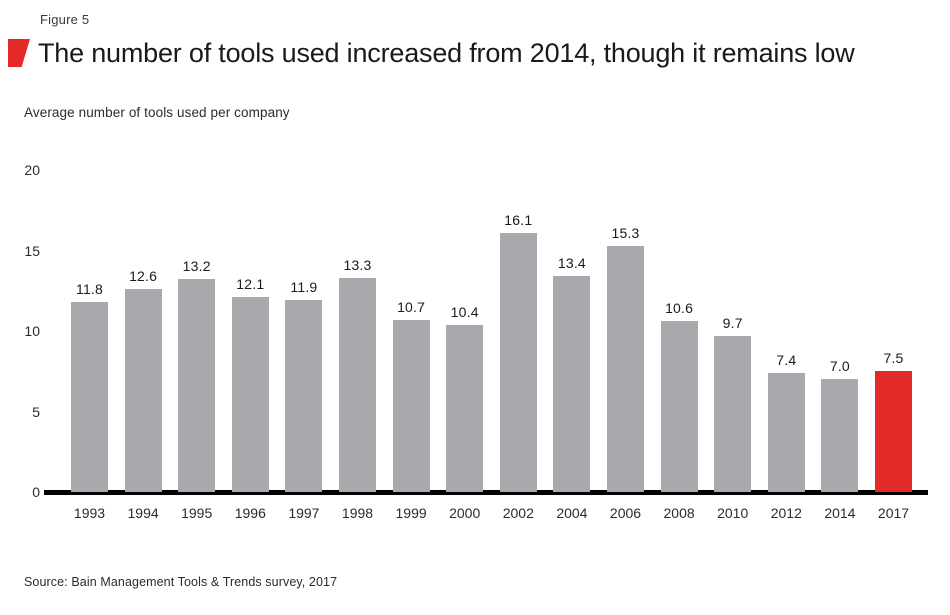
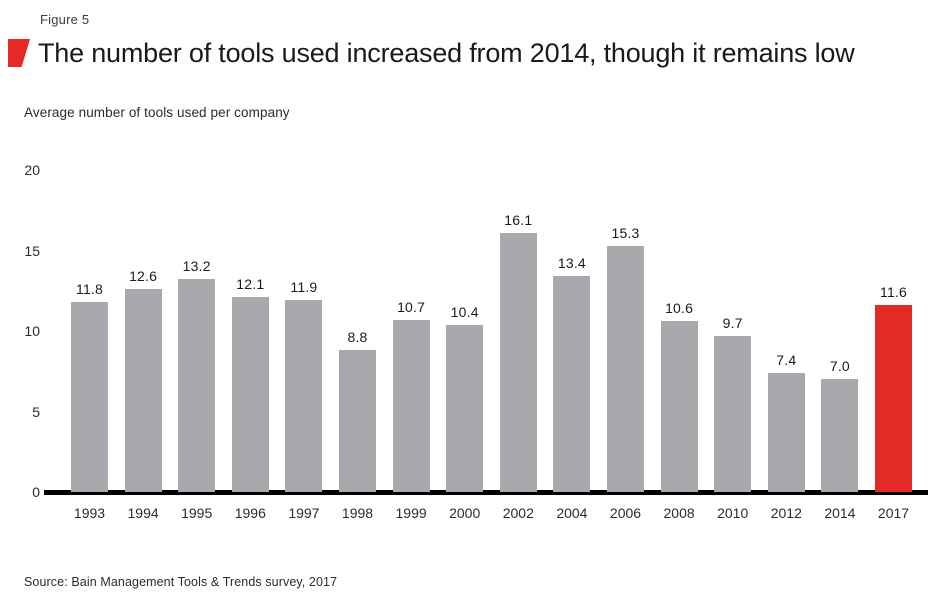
1998: 13.3 -> 8.8
2017: 7.5 -> 11.6
